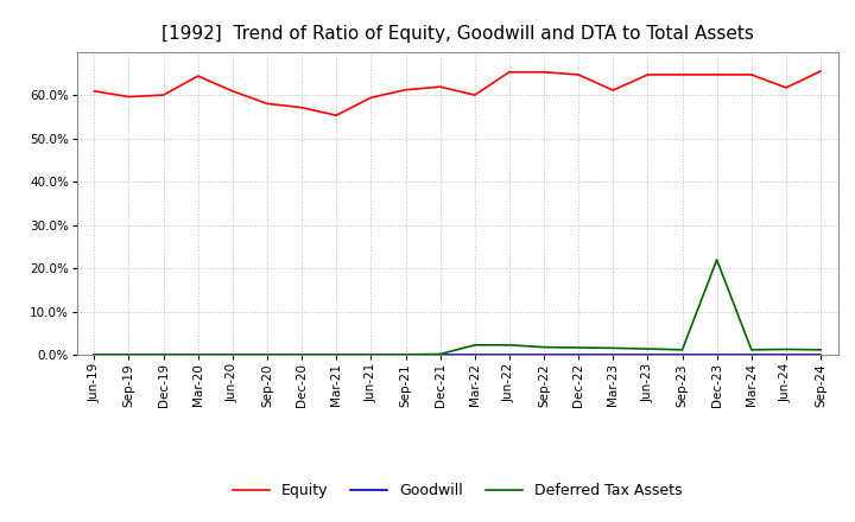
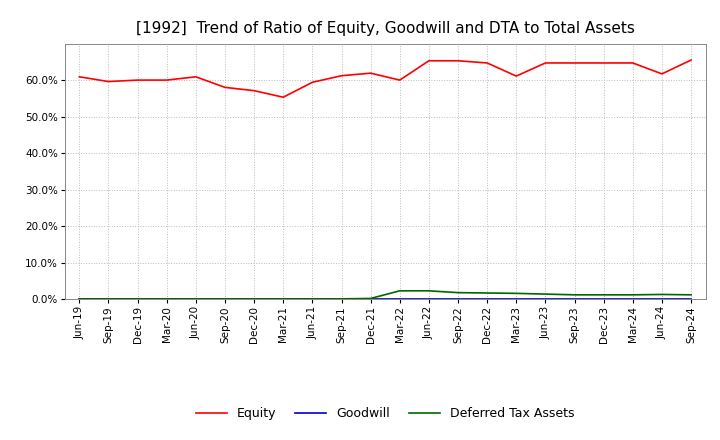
Equity/Mar-20: 64.5% -> 60.1%
Deferred Tax Assets/Dec-23: 22.0% -> 1.2%
